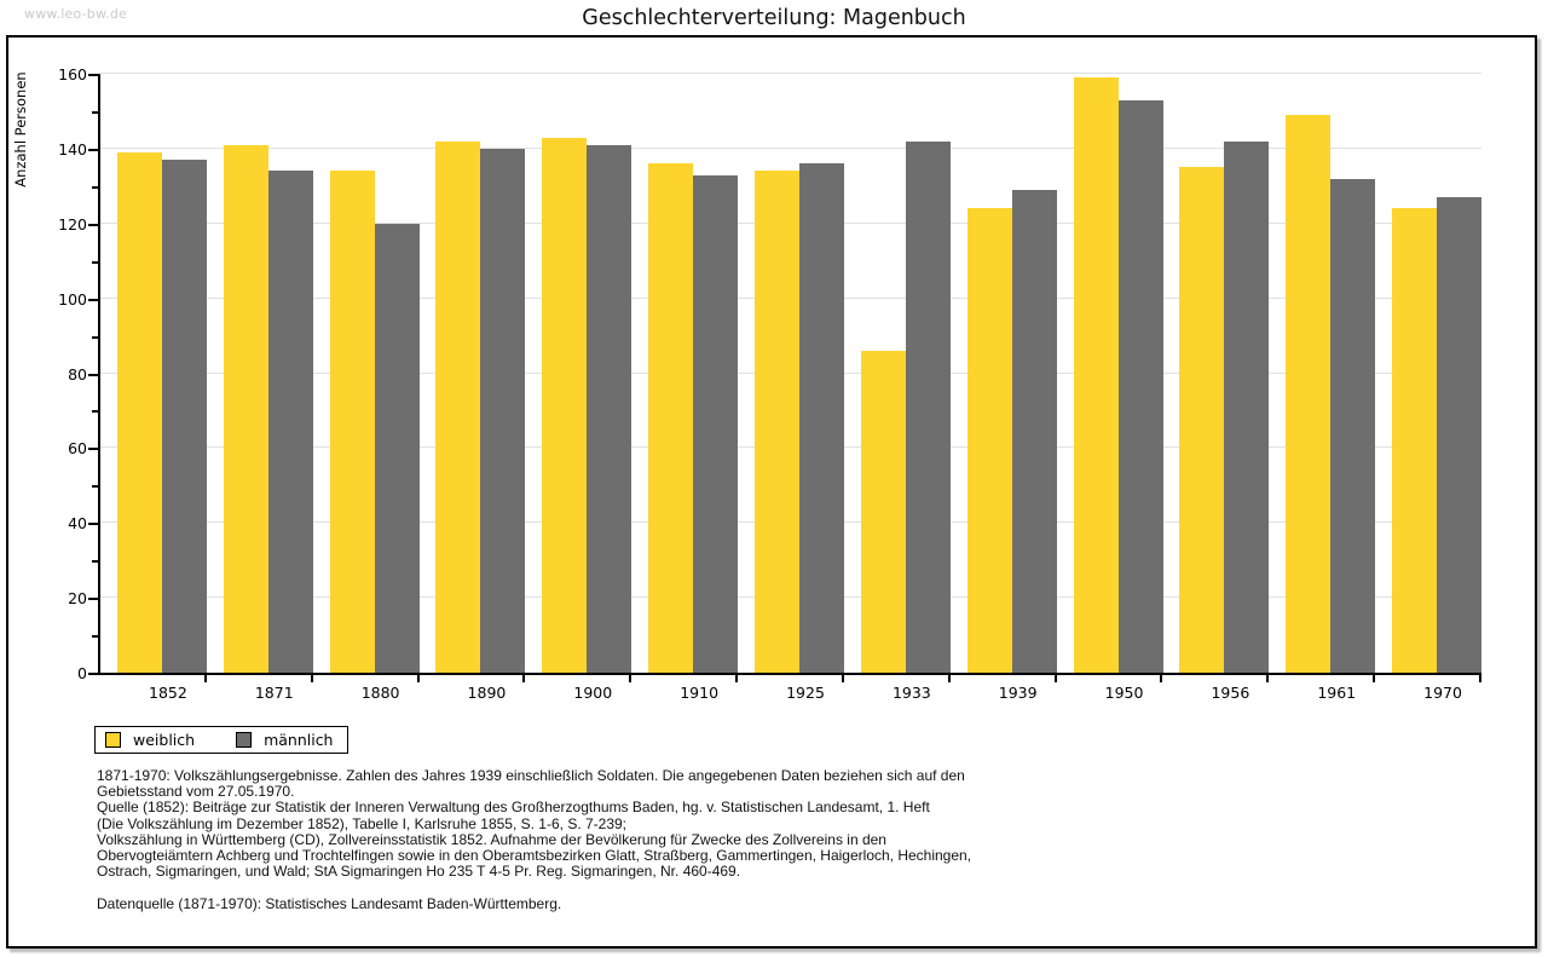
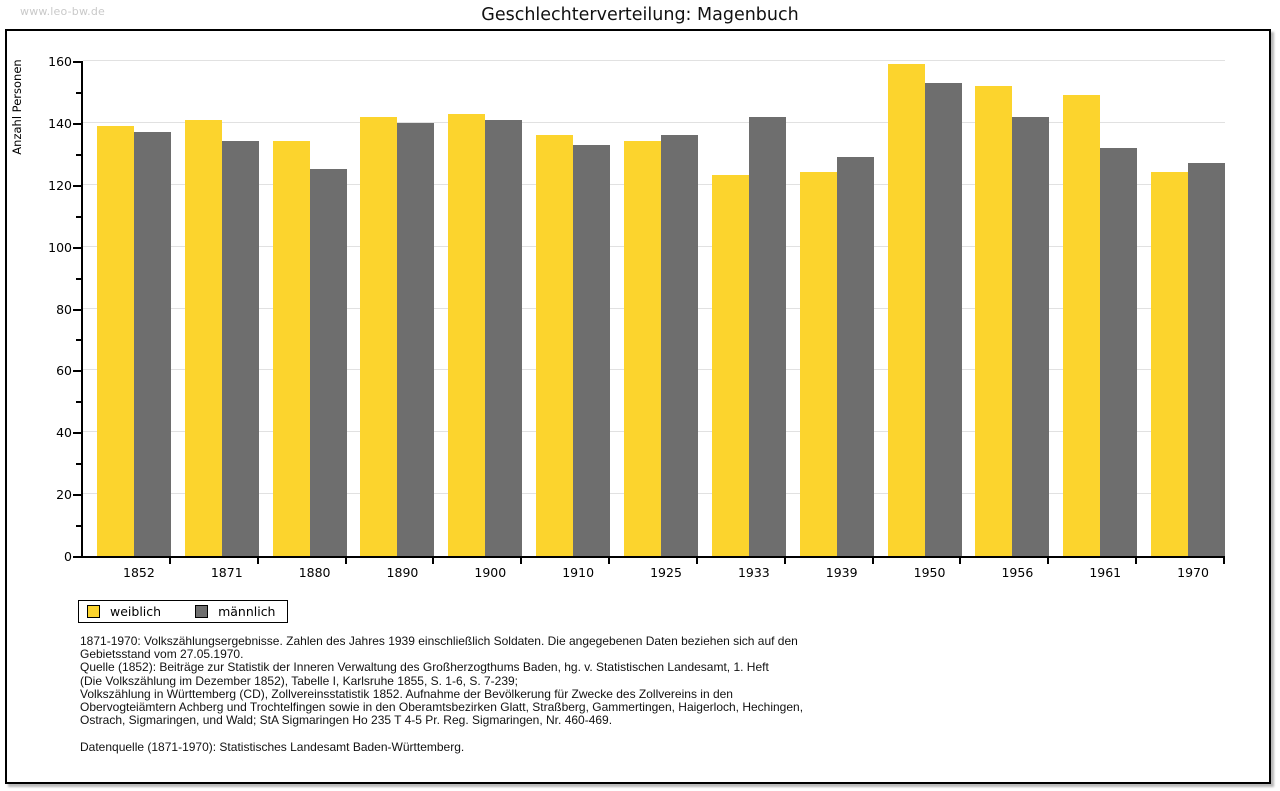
männlich/1880: 120 -> 125
weiblich/1933: 86 -> 123
weiblich/1956: 135 -> 152
